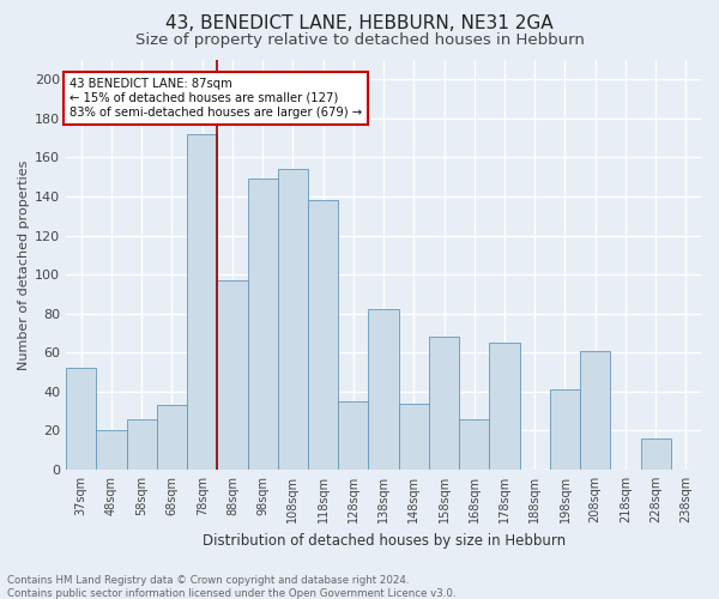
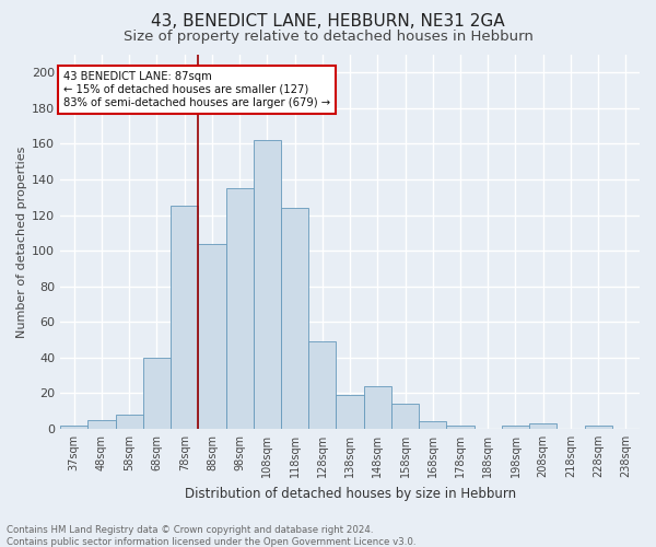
37sqm: 52 -> 2
48sqm: 20 -> 5
58sqm: 26 -> 8
68sqm: 33 -> 40
78sqm: 172 -> 125
88sqm: 97 -> 104
98sqm: 149 -> 135
108sqm: 154 -> 162
118sqm: 138 -> 124
128sqm: 35 -> 49
138sqm: 82 -> 19
148sqm: 34 -> 24
158sqm: 68 -> 14
168sqm: 26 -> 4
178sqm: 65 -> 2
198sqm: 41 -> 2
208sqm: 61 -> 3
228sqm: 16 -> 2
